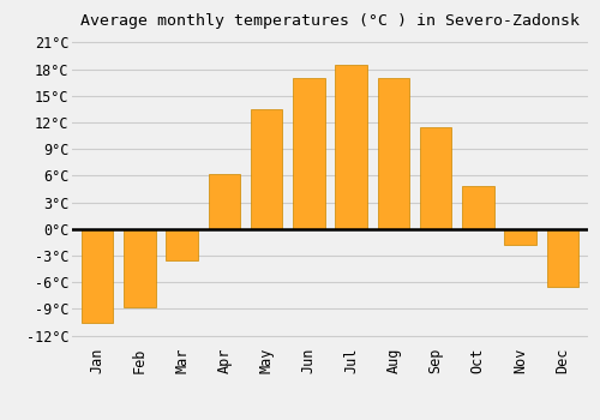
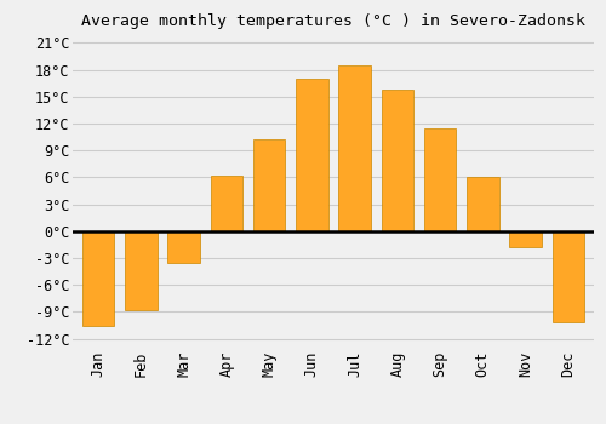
May: 13.5°C -> 10.2°C
Aug: 17.0°C -> 15.8°C
Oct: 4.8°C -> 6.0°C
Dec: -6.5°C -> -10.2°C
